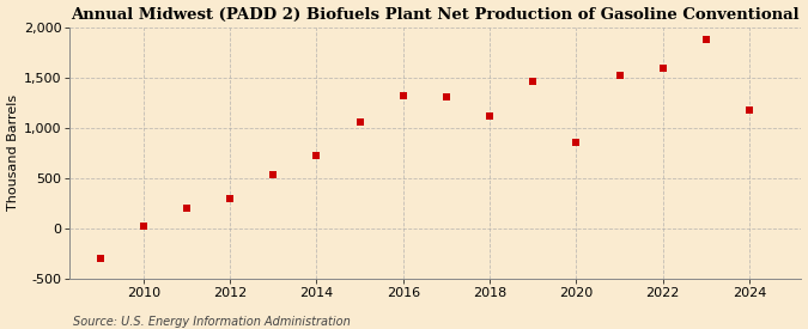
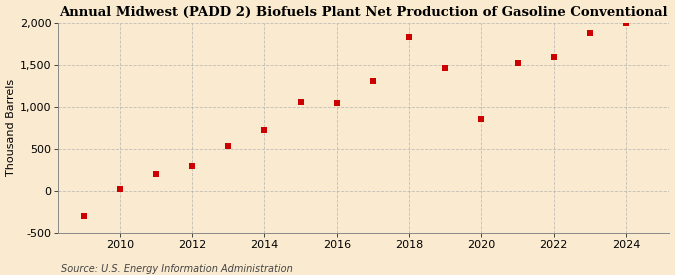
2016: 1,320 -> 1,040
2018: 1,120 -> 1,830
2024: 1,180 -> 1,990
